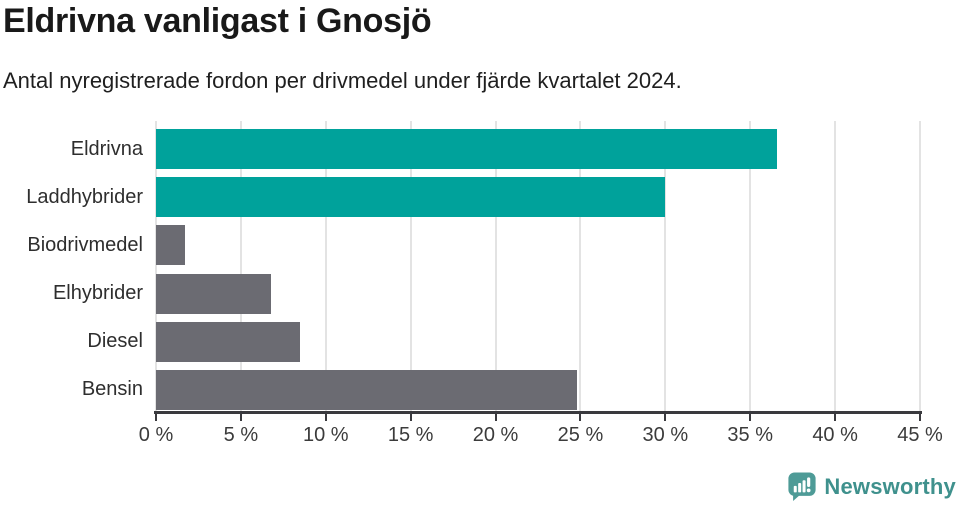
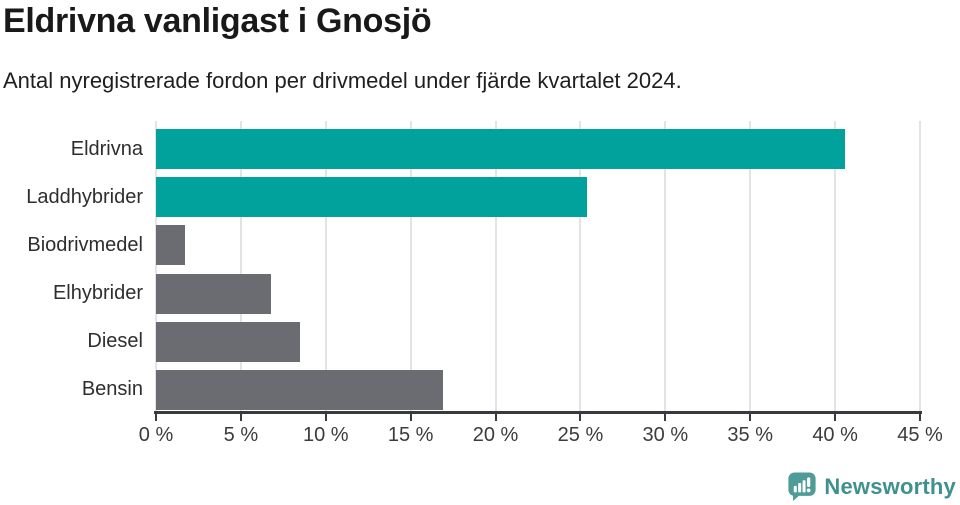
Eldrivna: 36.6% -> 40.6%
Laddhybrider: 30.0% -> 25.4%
Bensin: 24.8% -> 16.9%
